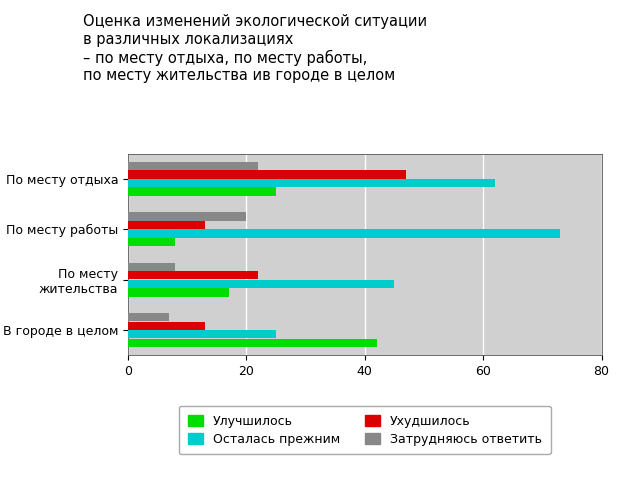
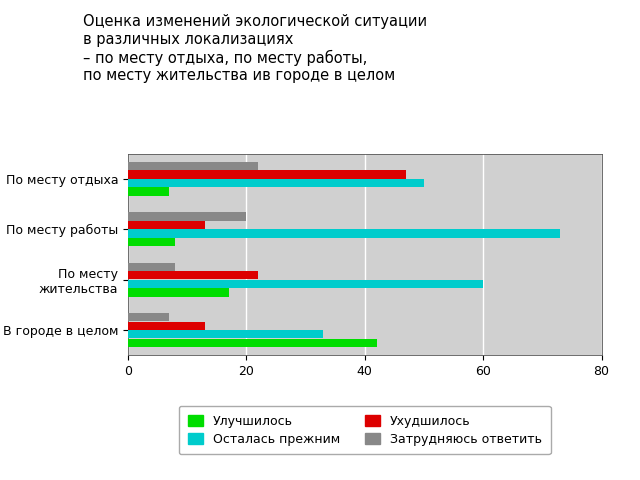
Осталась прежним/По месту отдыха: 62 -> 50
Улучшилось/По месту отдыха: 25 -> 7
Осталась прежним/По месту жительства: 45 -> 60
Осталась прежним/В городе в целом: 25 -> 33
